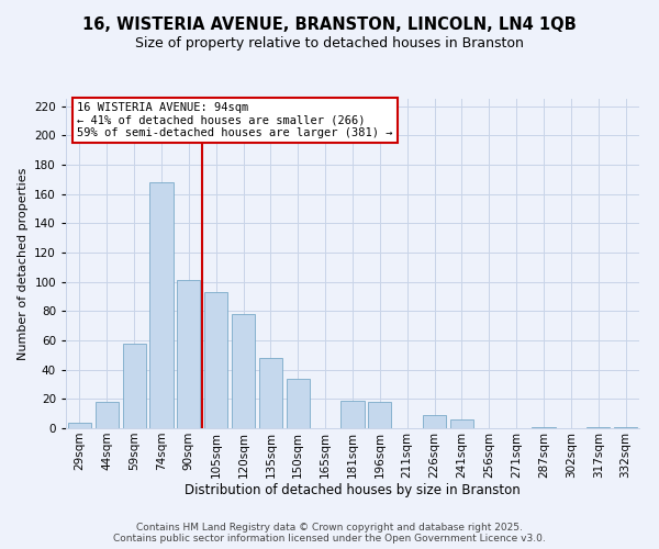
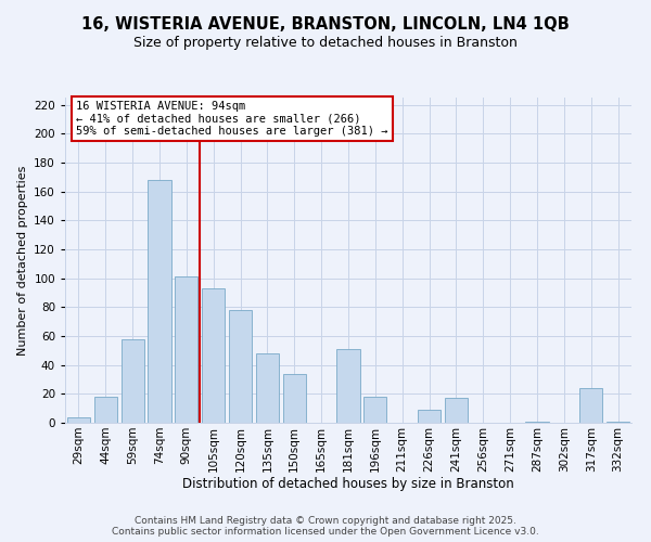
181sqm: 19 -> 51
241sqm: 6 -> 17
317sqm: 1 -> 24
